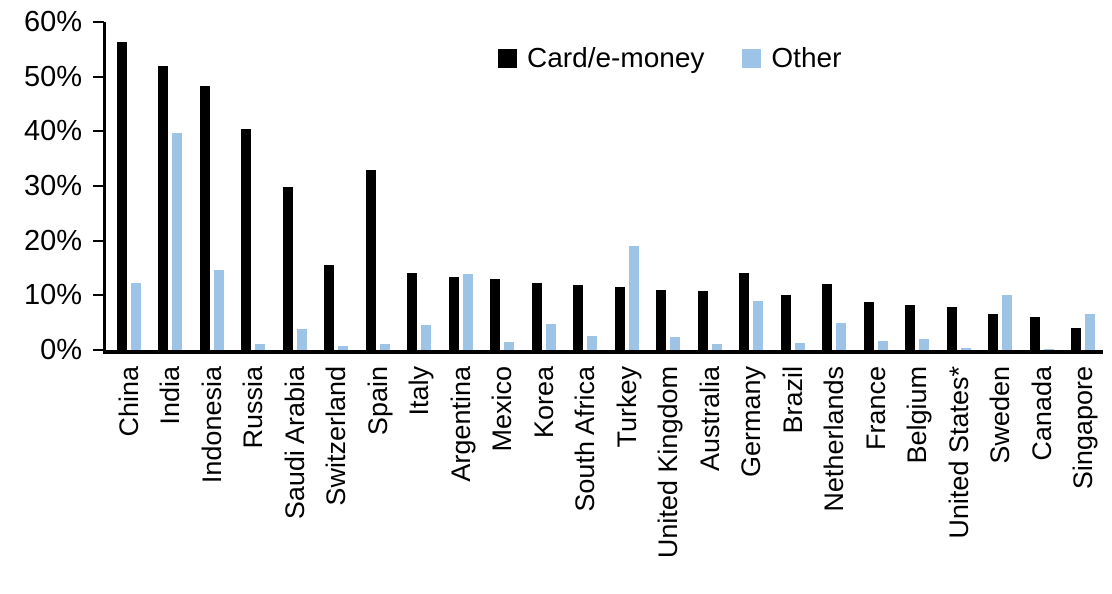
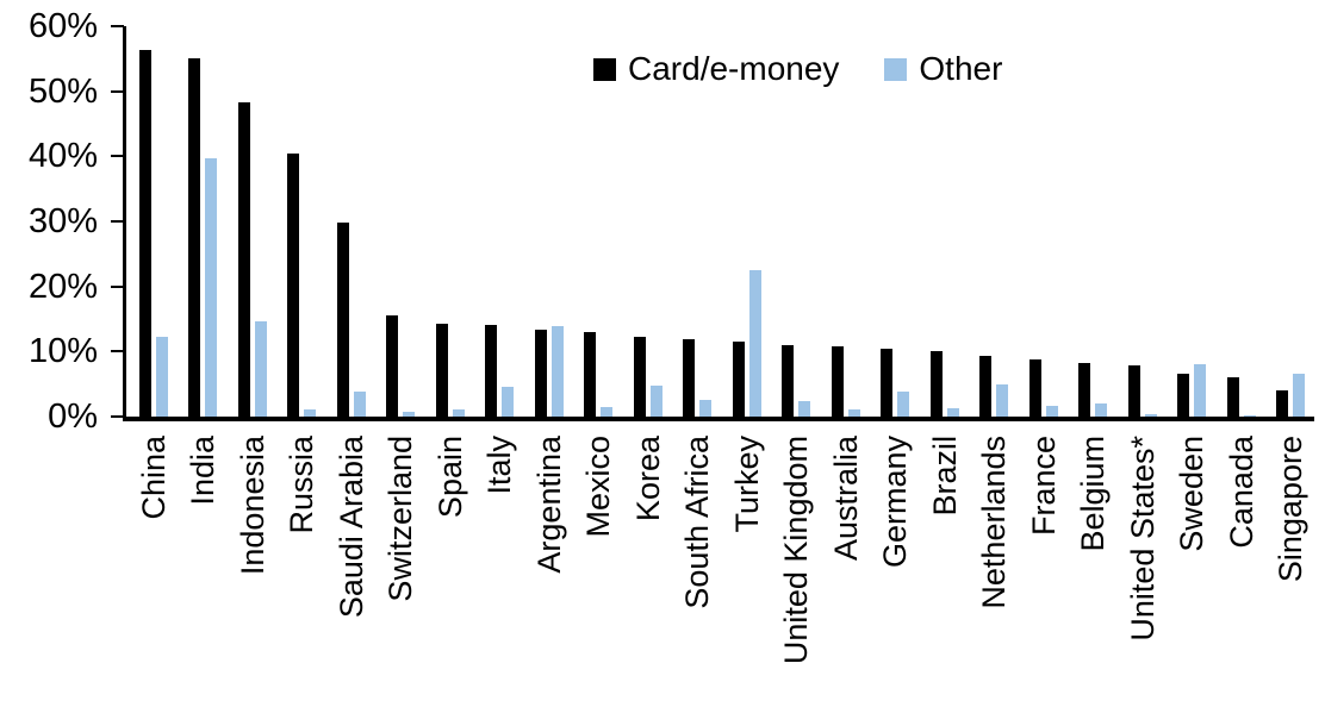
Card/e-money/India: 52% -> 55%
Card/e-money/Spain: 33% -> 14%
Other/Turkey: 19% -> 22%
Card/e-money/Germany: 14% -> 10%
Other/Germany: 9% -> 4%
Card/e-money/Netherlands: 12% -> 9%
Other/Sweden: 10% -> 8%
